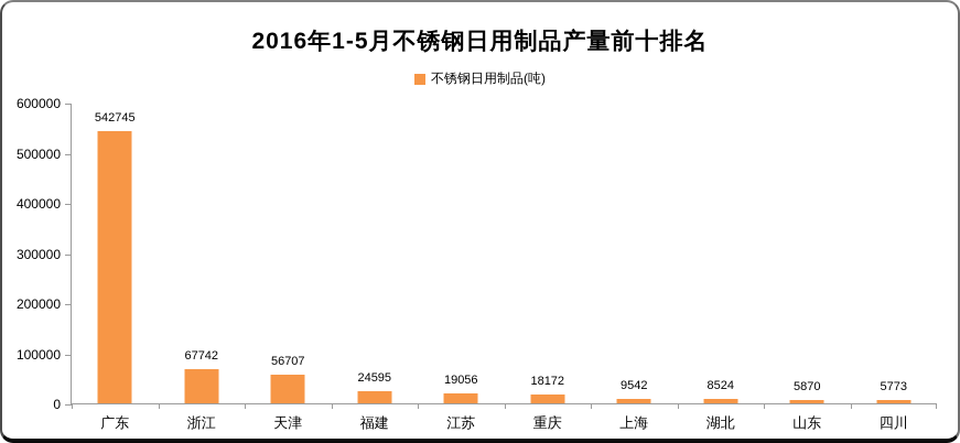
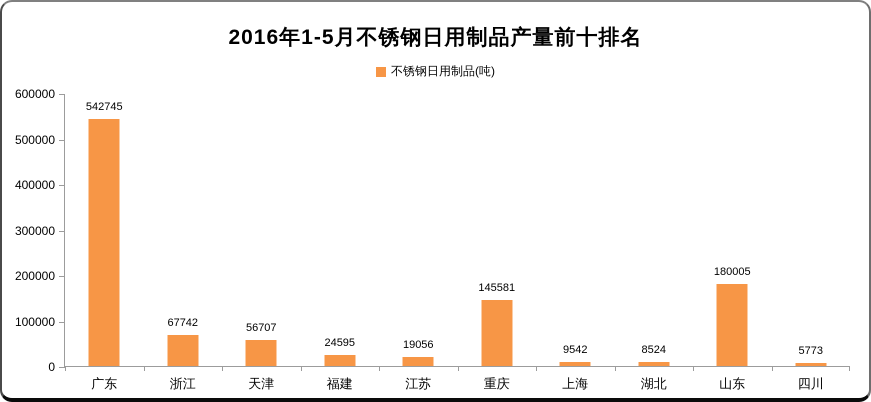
重庆: 18172 -> 145581
山东: 5870 -> 180005
